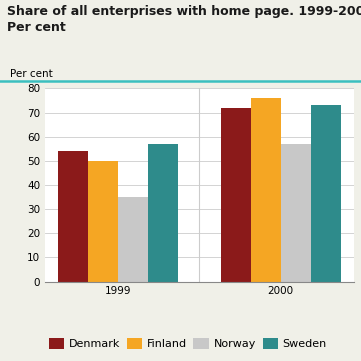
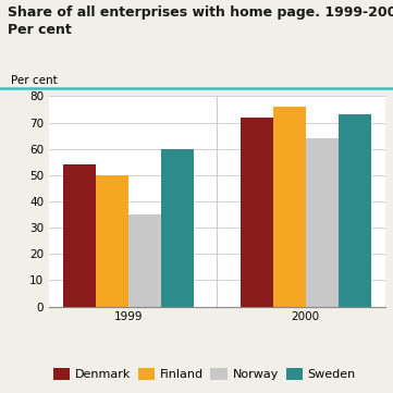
Sweden/1999: 57 -> 60
Norway/2000: 57 -> 64
